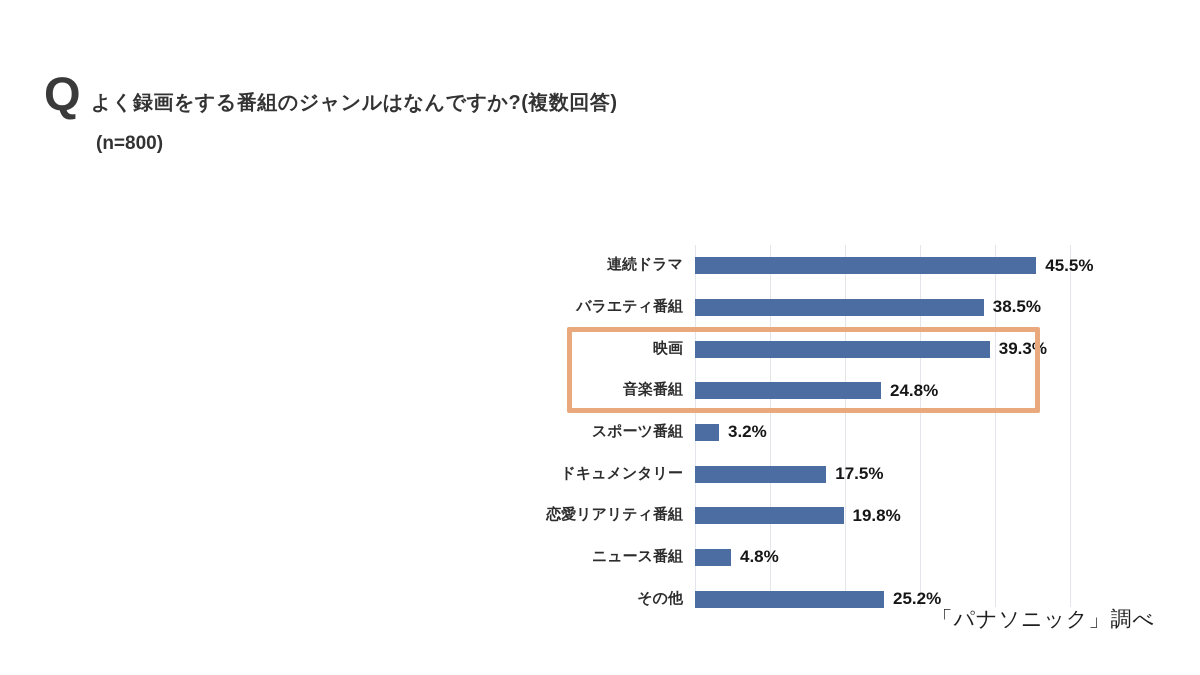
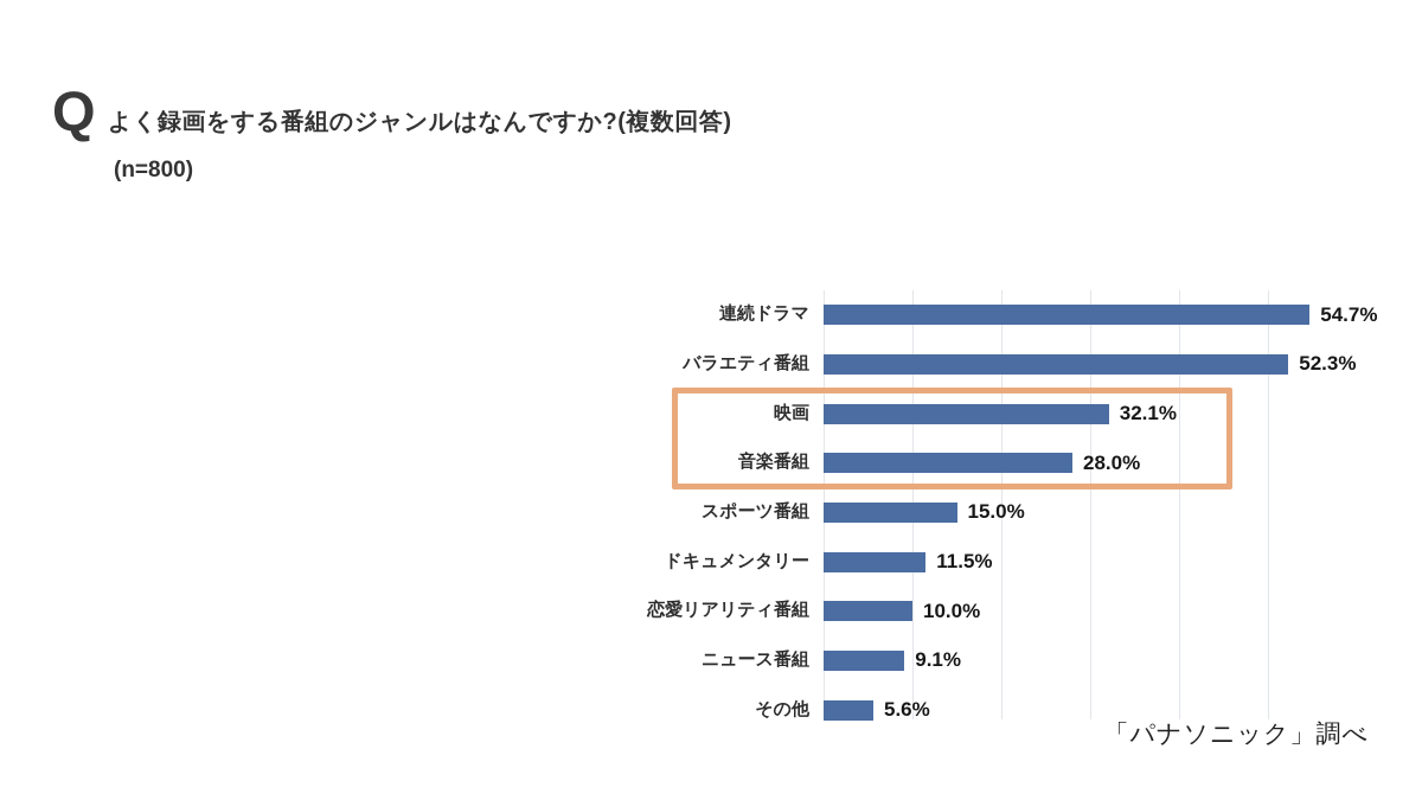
連続ドラマ: 45.5% -> 54.7%
バラエティ番組: 38.5% -> 52.3%
映画: 39.3% -> 32.1%
音楽番組: 24.8% -> 28.0%
スポーツ番組: 3.2% -> 15.0%
ドキュメンタリー: 17.5% -> 11.5%
恋愛リアリティ番組: 19.8% -> 10.0%
ニュース番組: 4.8% -> 9.1%
その他: 25.2% -> 5.6%
